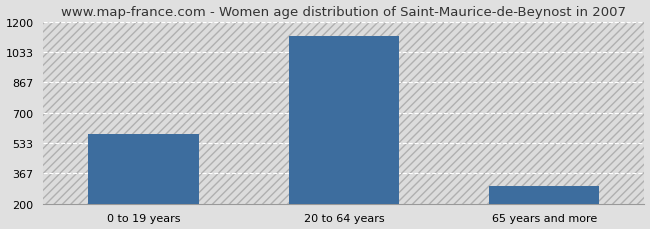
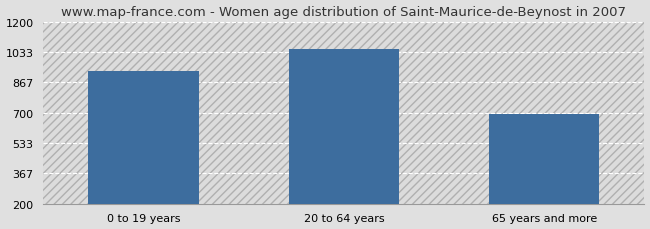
0 to 19 years: 580 -> 930
20 to 64 years: 1120 -> 1050
65 years and more: 300 -> 690
